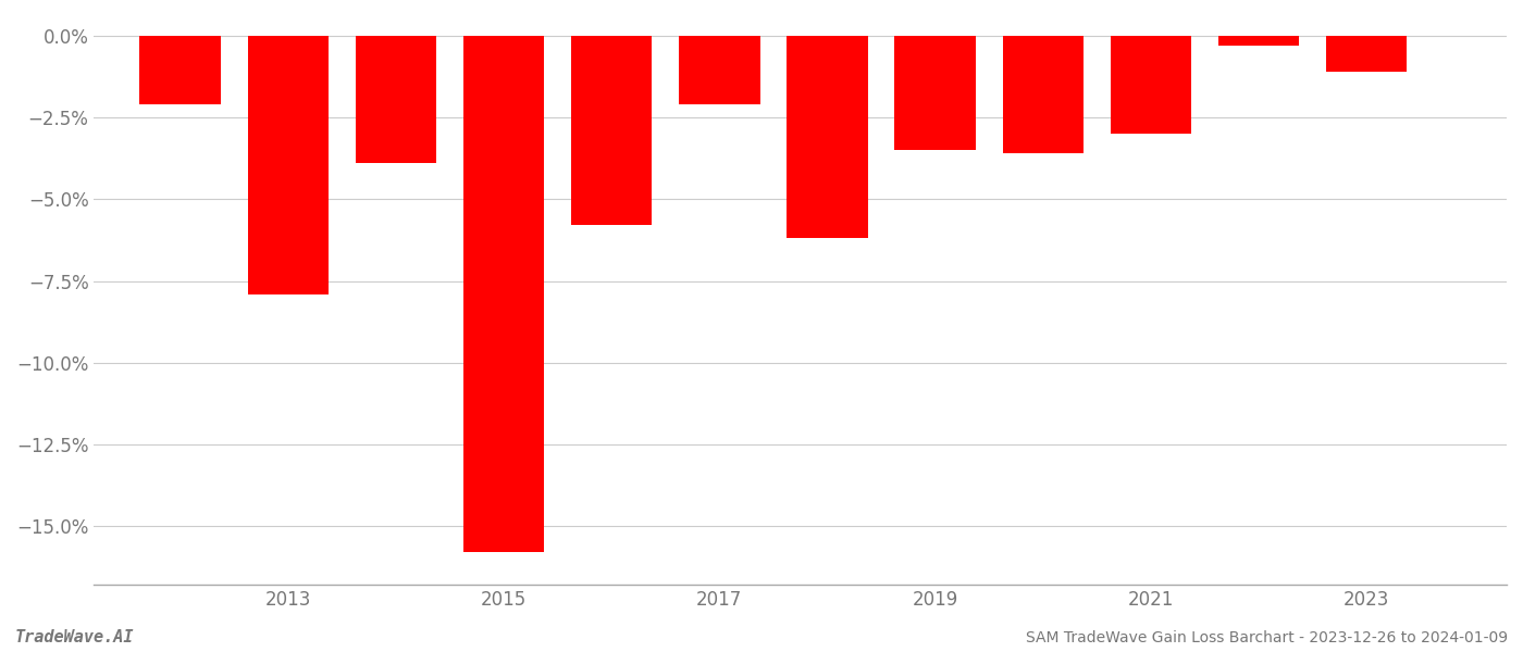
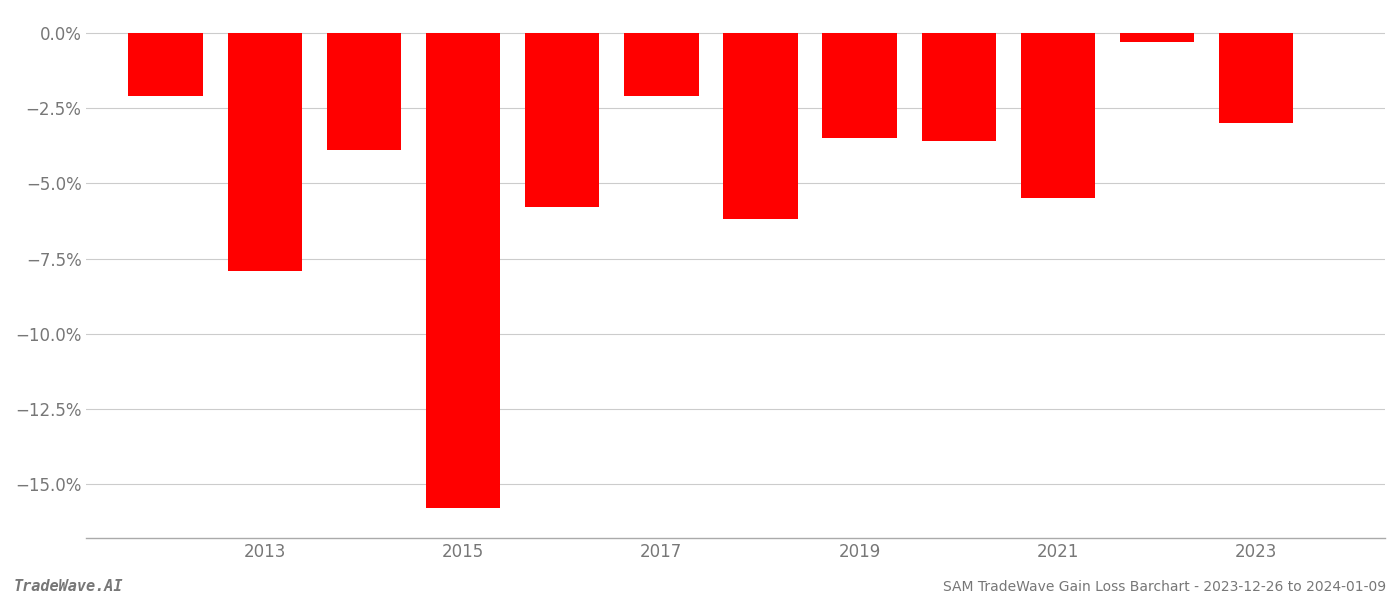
2021: -3.0% -> -5.5%
2023: -1.1% -> -3.0%
